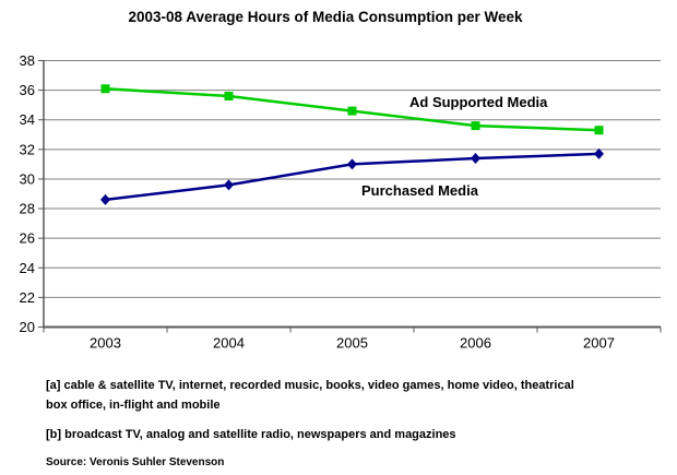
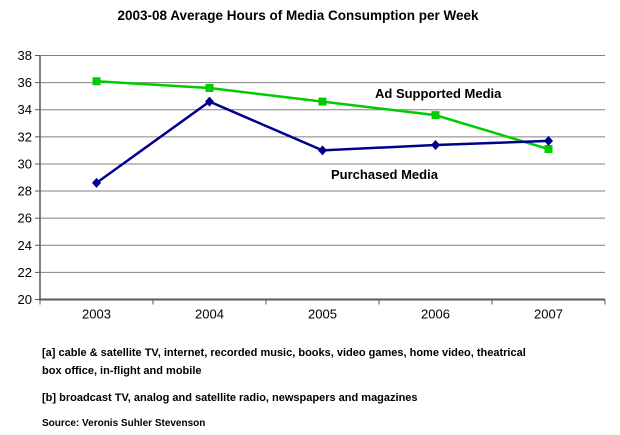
Purchased Media/2004: 29.6 -> 34.6
Ad Supported Media/2007: 33.3 -> 31.1
